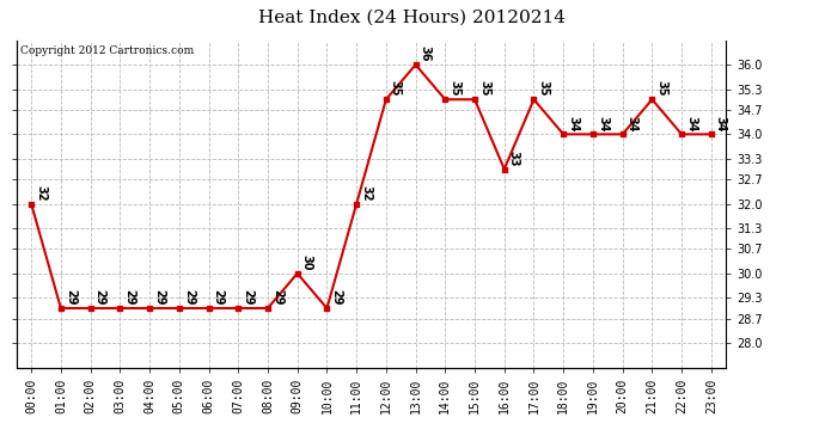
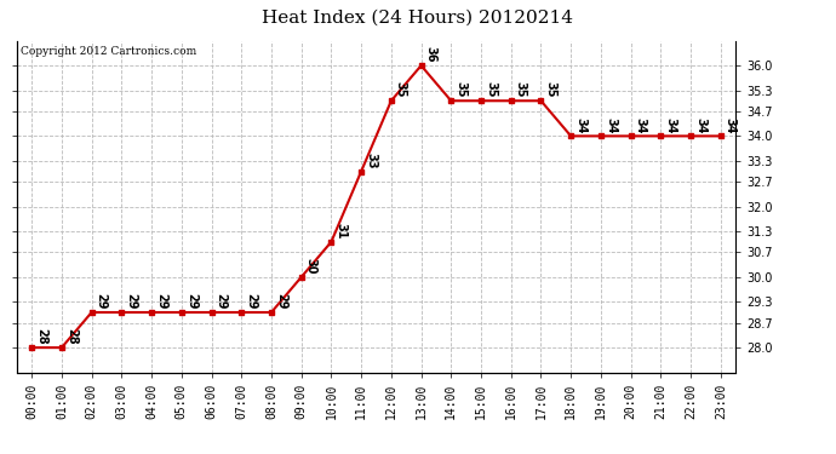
00:00: 32 -> 28
01:00: 29 -> 28
10:00: 29 -> 31
11:00: 32 -> 33
16:00: 33 -> 35
21:00: 35 -> 34
